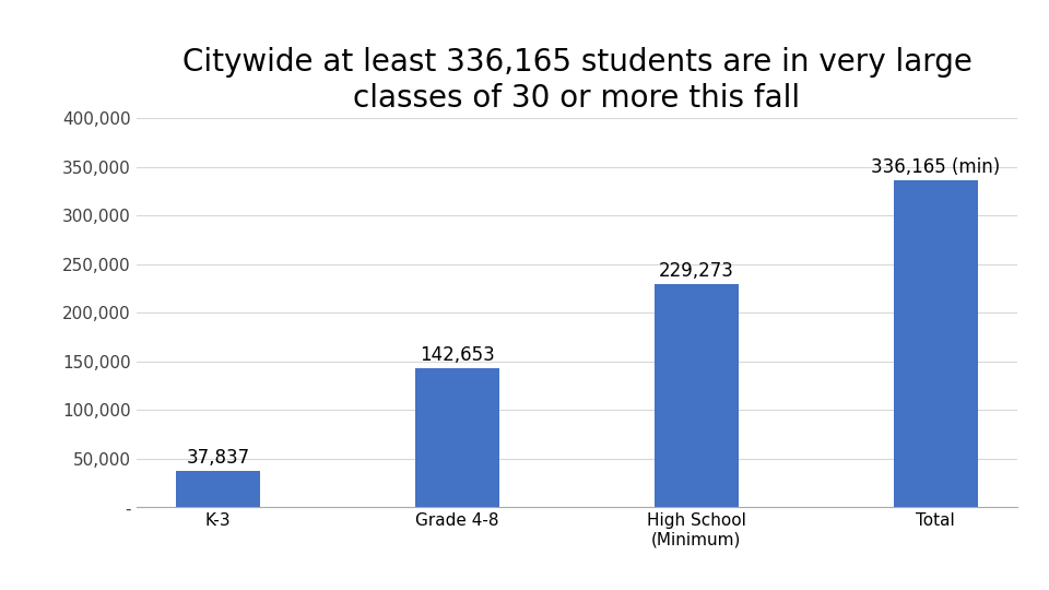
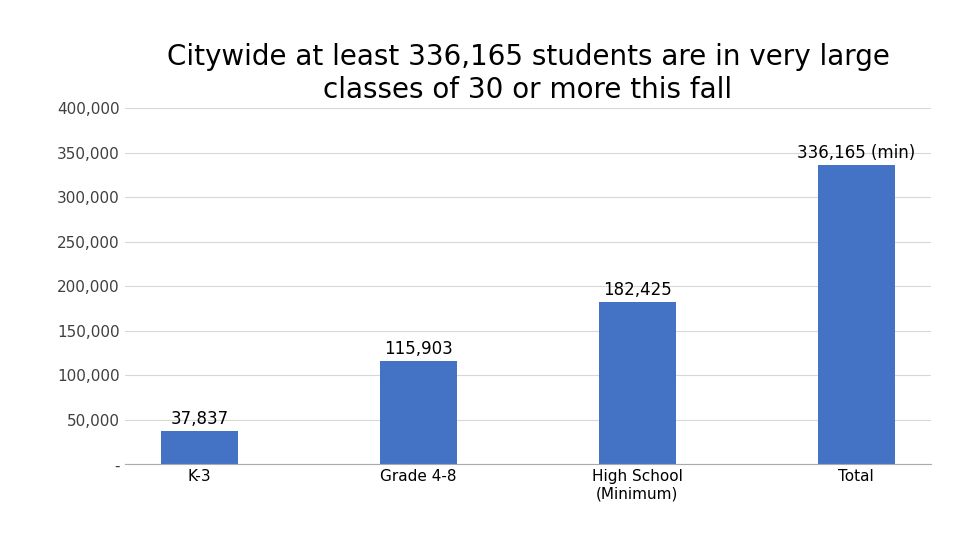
Grade 4-8: 142,653 -> 115,903
High School (Minimum): 229,273 -> 182,425
